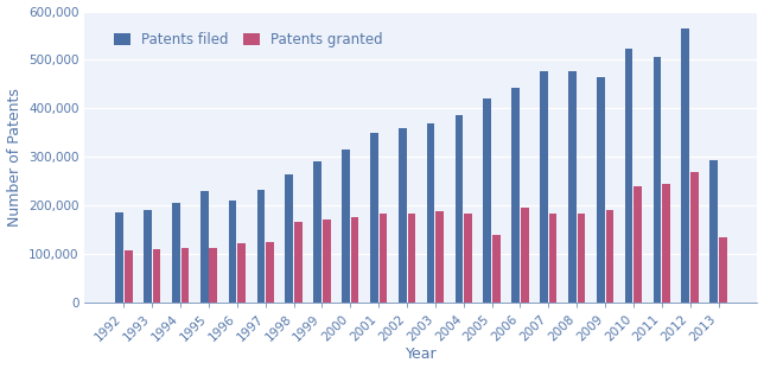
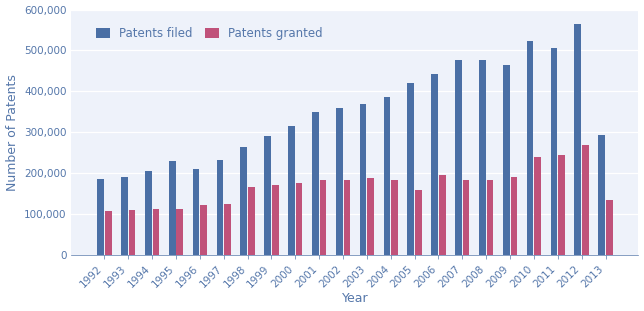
Patents granted/2005: 140,000 -> 158,000
